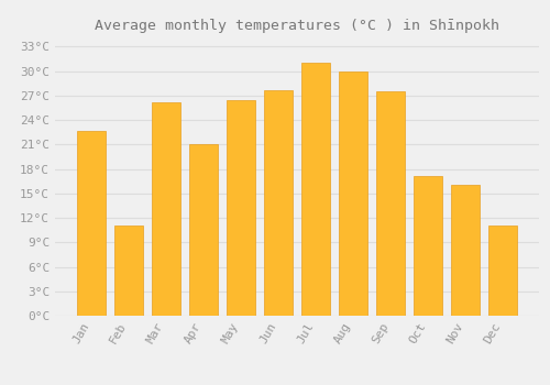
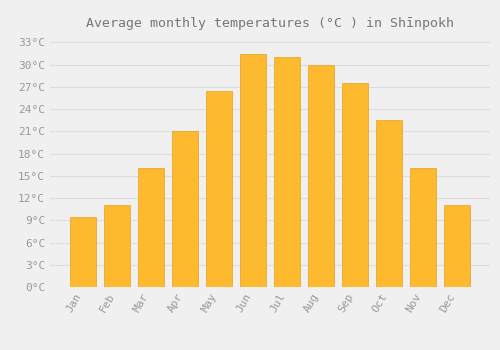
Jan: 22.6°C -> 9.5°C
Mar: 26.2°C -> 16.0°C
Jun: 27.6°C -> 31.5°C
Oct: 17.2°C -> 22.5°C
